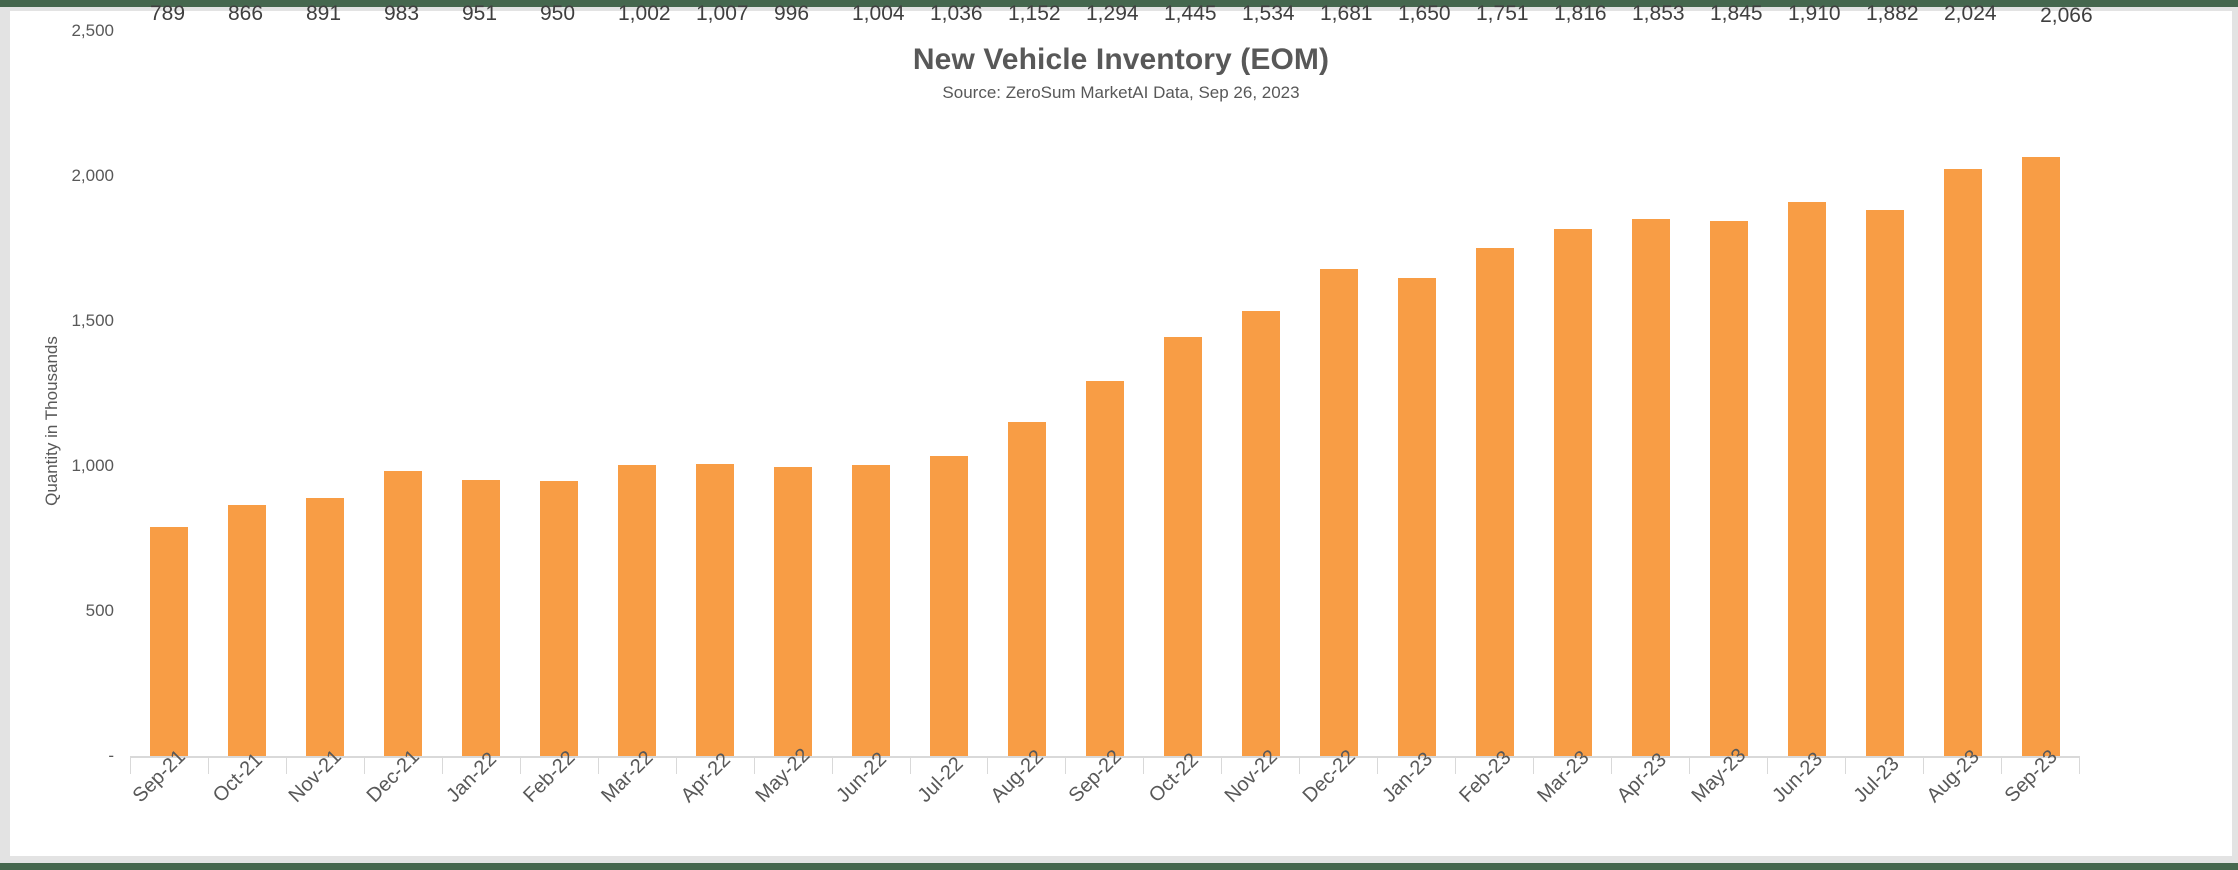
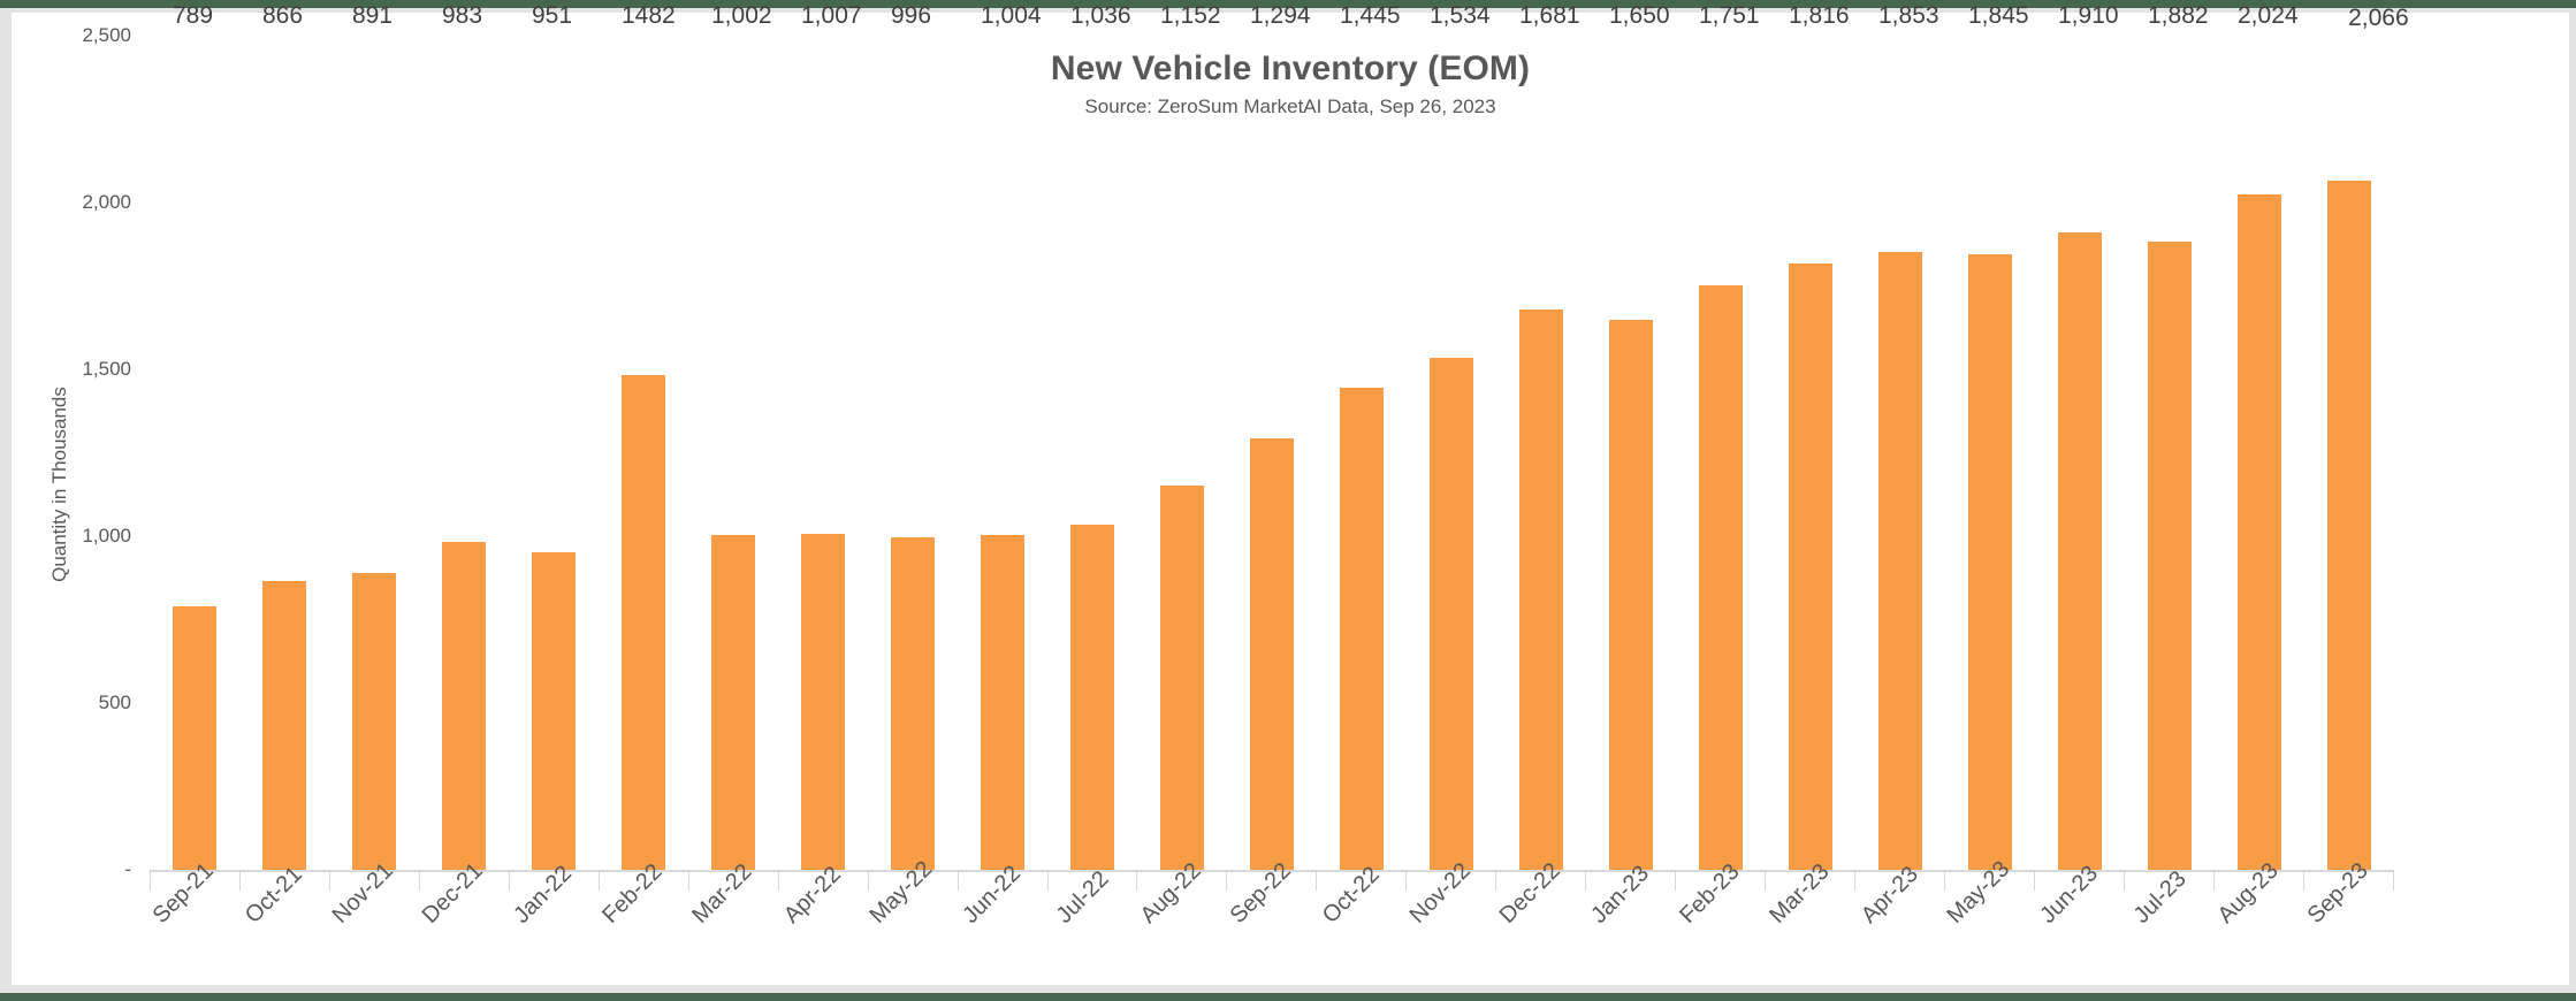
Feb-22: 950 -> 1482
